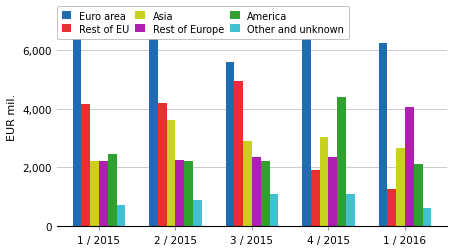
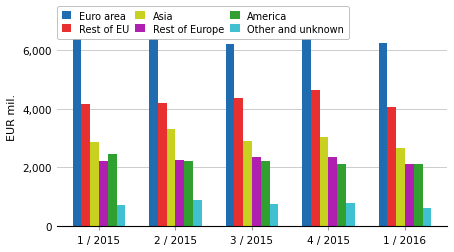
Asia/1 / 2015: 2,200 -> 2,850
Asia/2 / 2015: 3,600 -> 3,300
Euro area/3 / 2015: 5,600 -> 6,200
Rest of EU/3 / 2015: 4,950 -> 4,350
Other and unknown/3 / 2015: 1,100 -> 750
Rest of EU/4 / 2015: 1,900 -> 4,650
America/4 / 2015: 4,400 -> 2,100
Other and unknown/4 / 2015: 1,100 -> 800
Rest of EU/1 / 2016: 1,250 -> 4,050
Rest of Europe/1 / 2016: 4,050 -> 2,100
